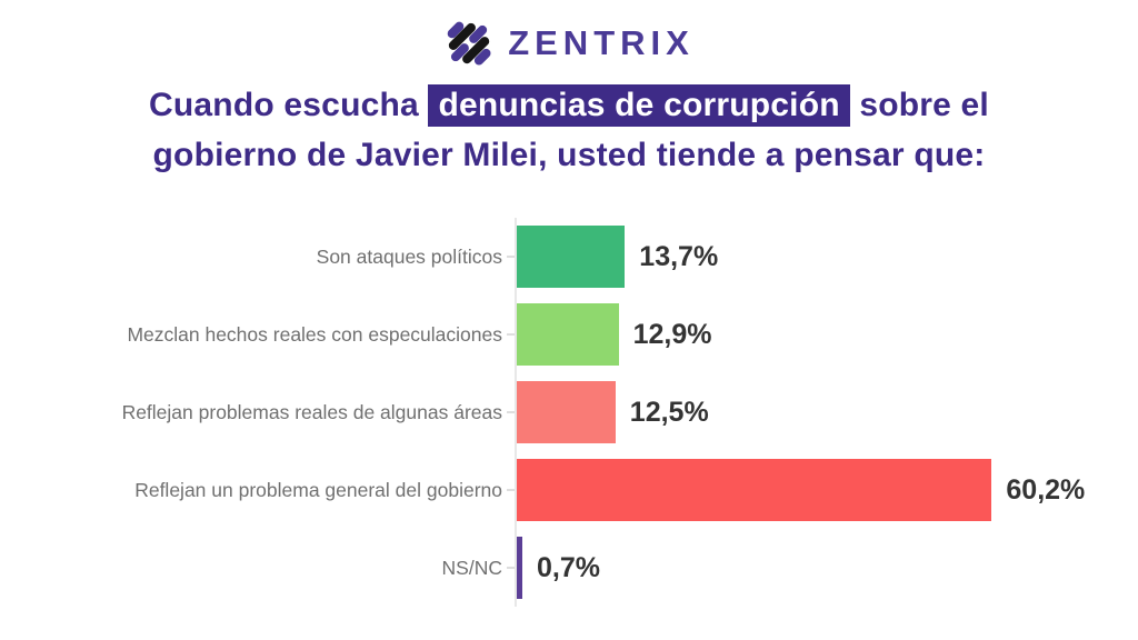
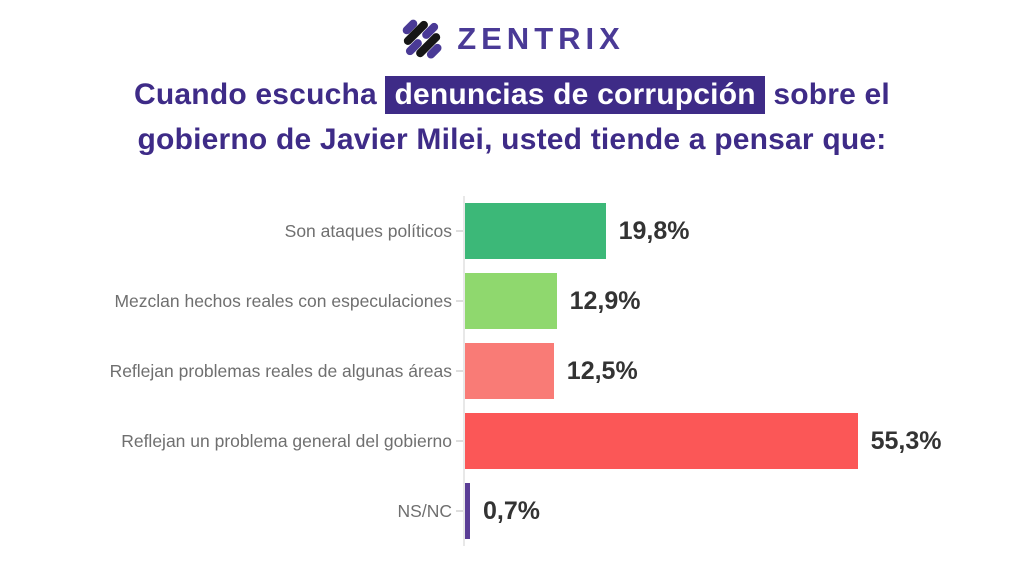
Son ataques políticos: 13,7% -> 19,8%
Reflejan un problema general del gobierno: 60,2% -> 55,3%
